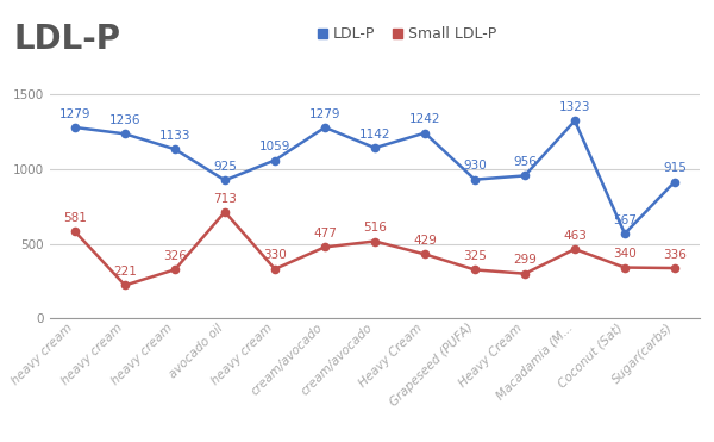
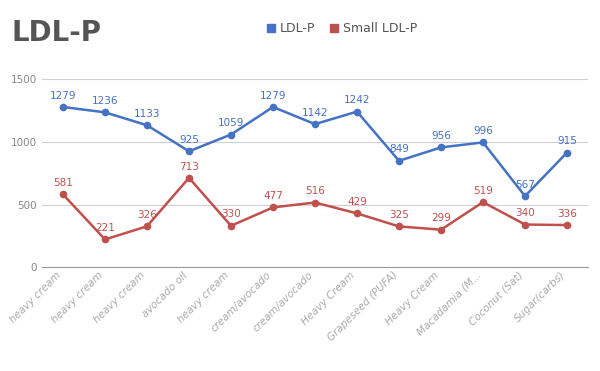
LDL-P/Grapeseed (PUFA): 930 -> 849
LDL-P/Macadamia (M...: 1323 -> 996
Small LDL-P/Macadamia (M...: 463 -> 519
